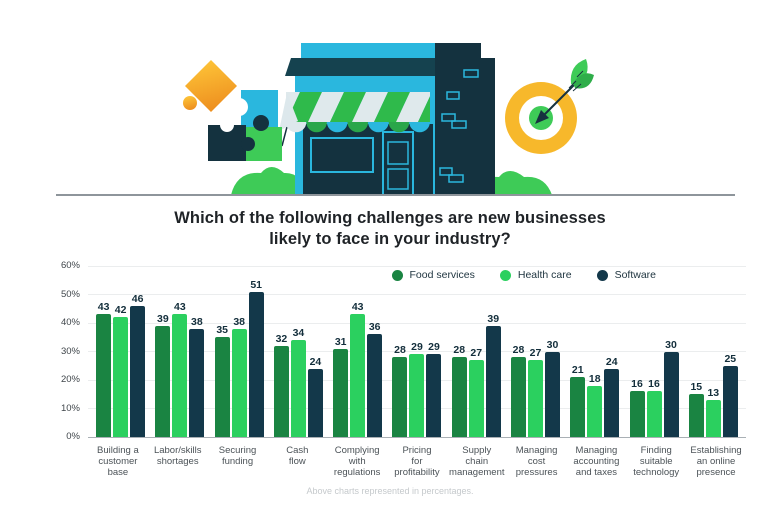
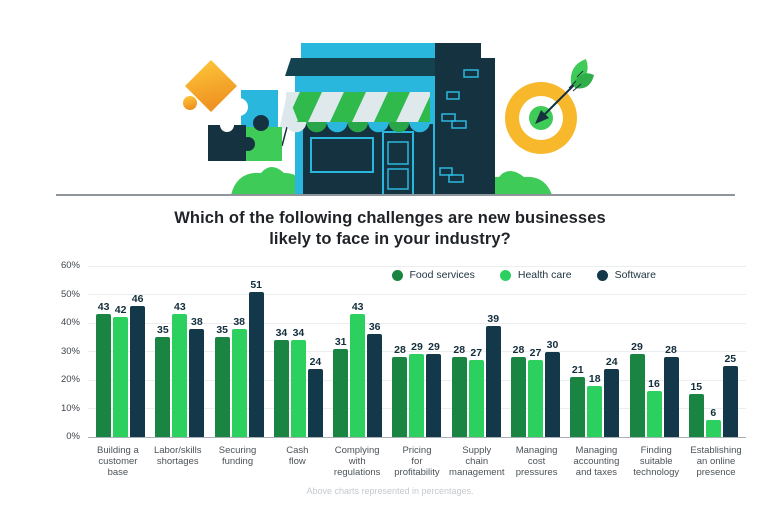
Food services/Labor/skills shortages: 39 -> 35
Food services/Cash flow: 32 -> 34
Food services/Finding suitable technology: 16 -> 29
Software/Finding suitable technology: 30 -> 28
Health care/Establishing an online presence: 13 -> 6
